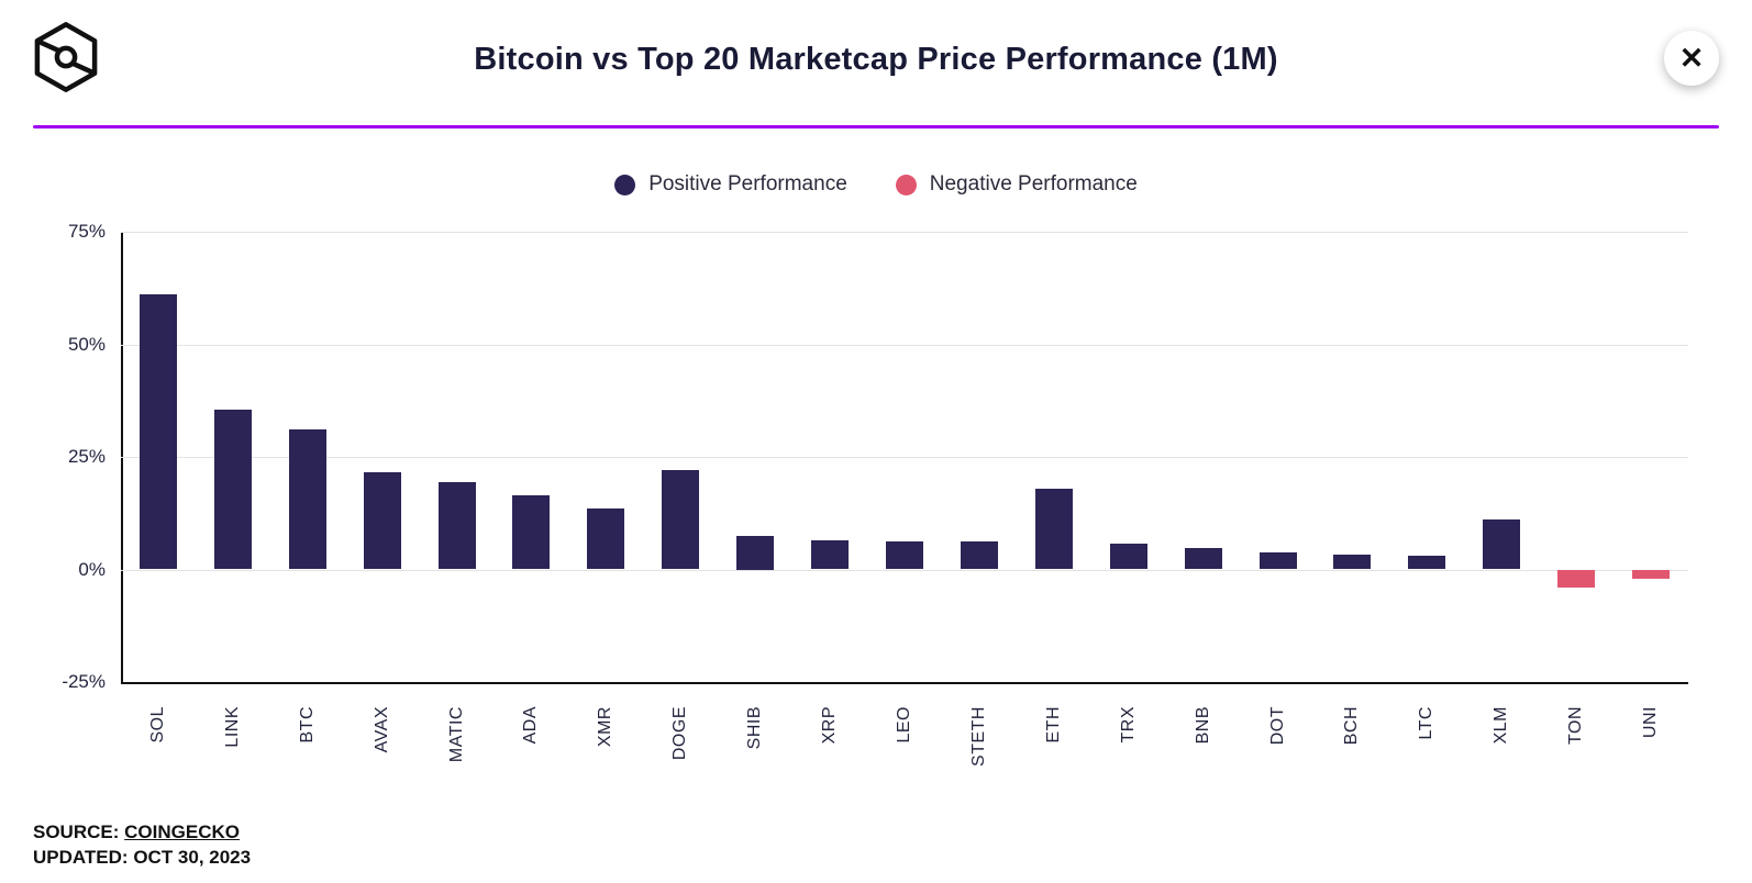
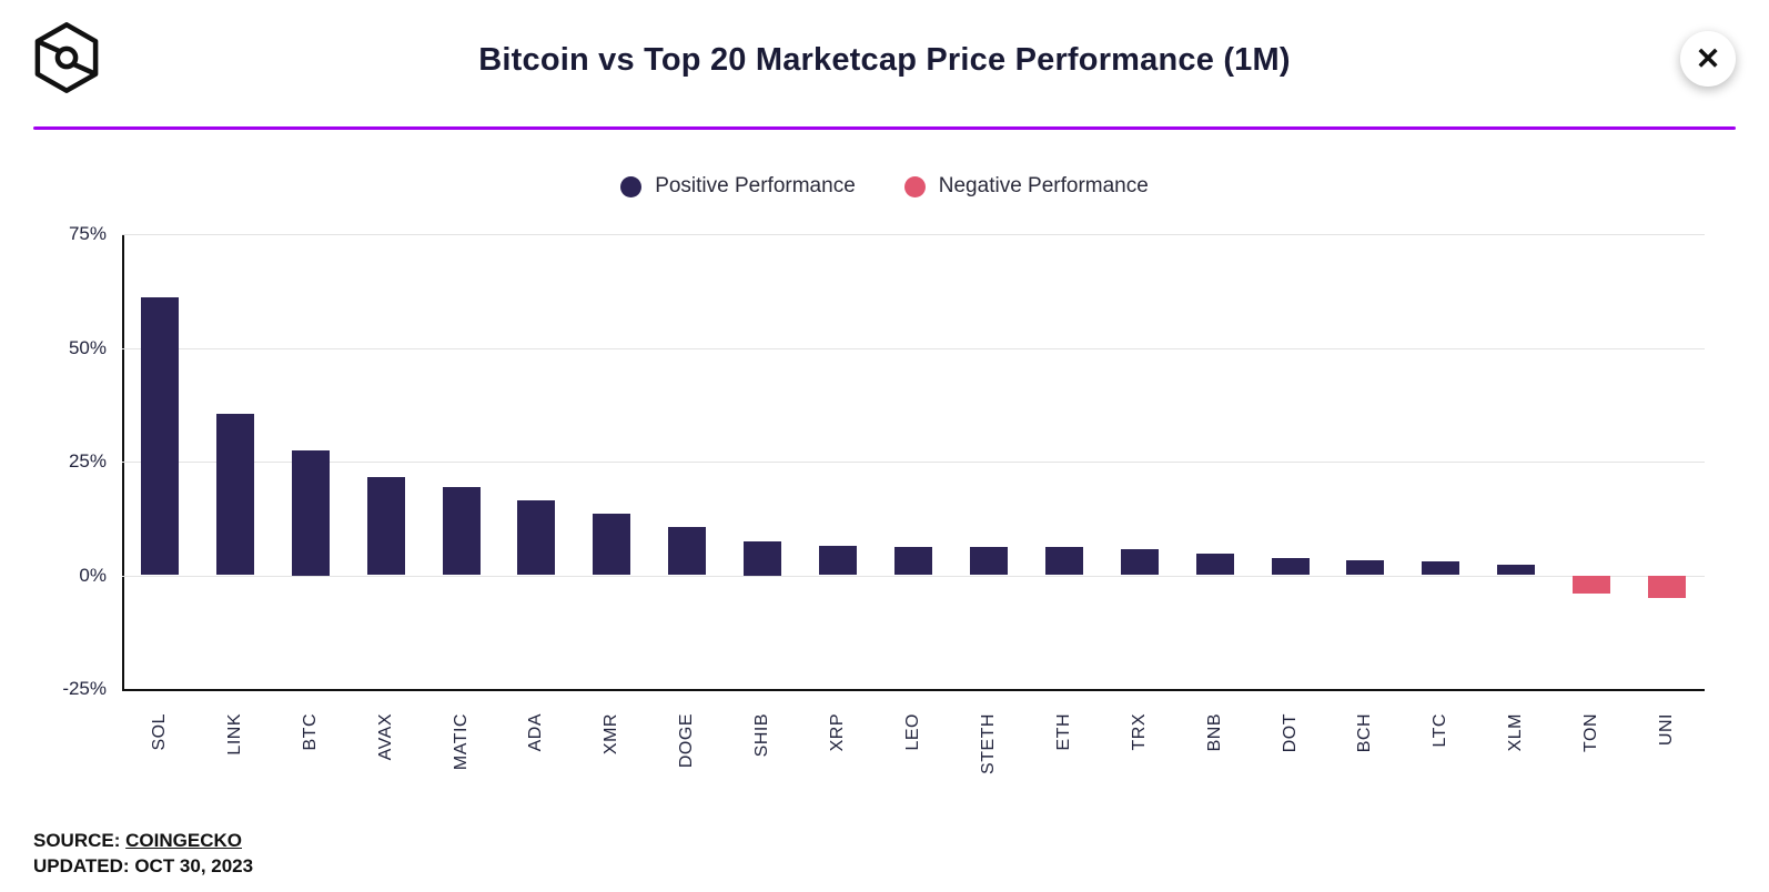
BTC: 31% -> 28%
DOGE: 22% -> 10%
ETH: 18% -> 6%
XLM: 11% -> 2%
UNI: -2% -> -5%
